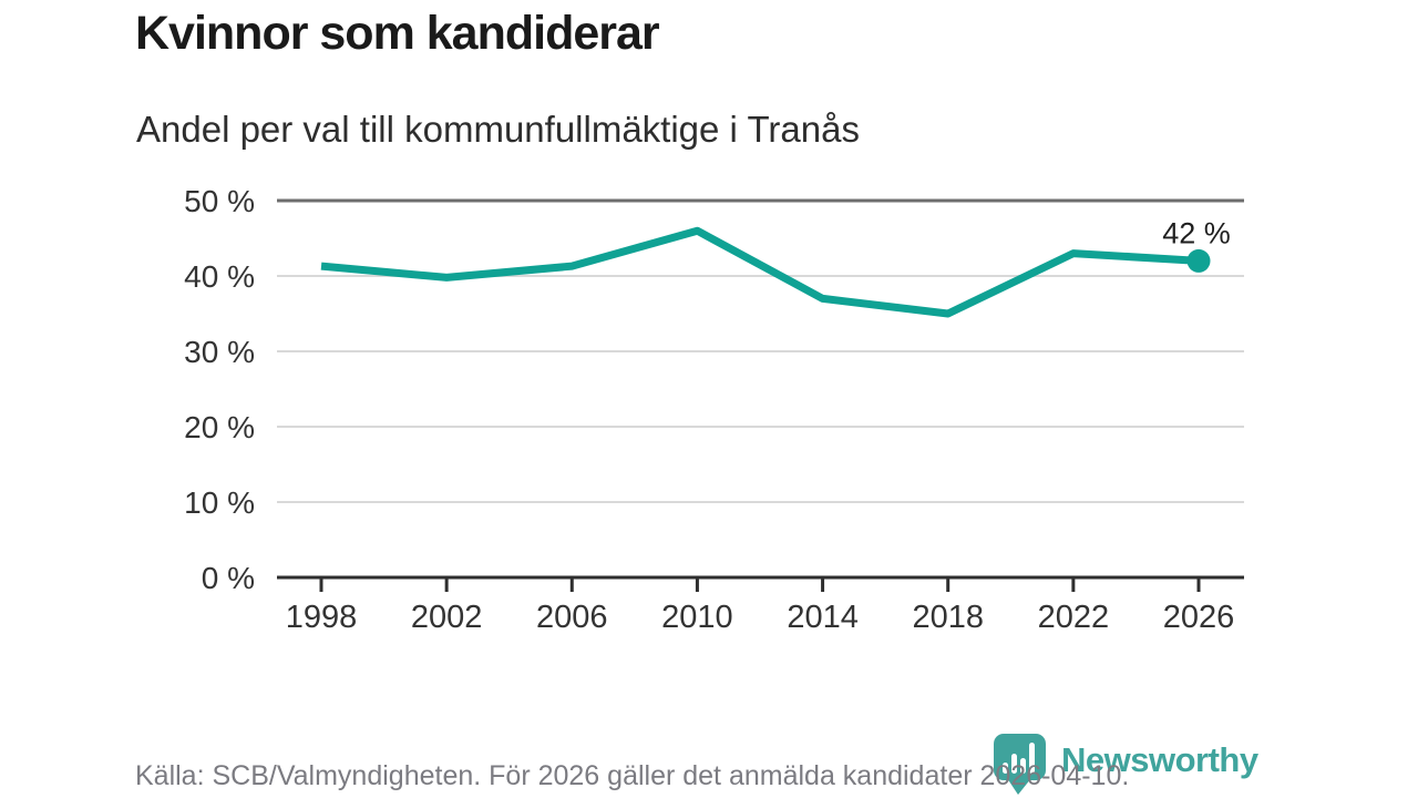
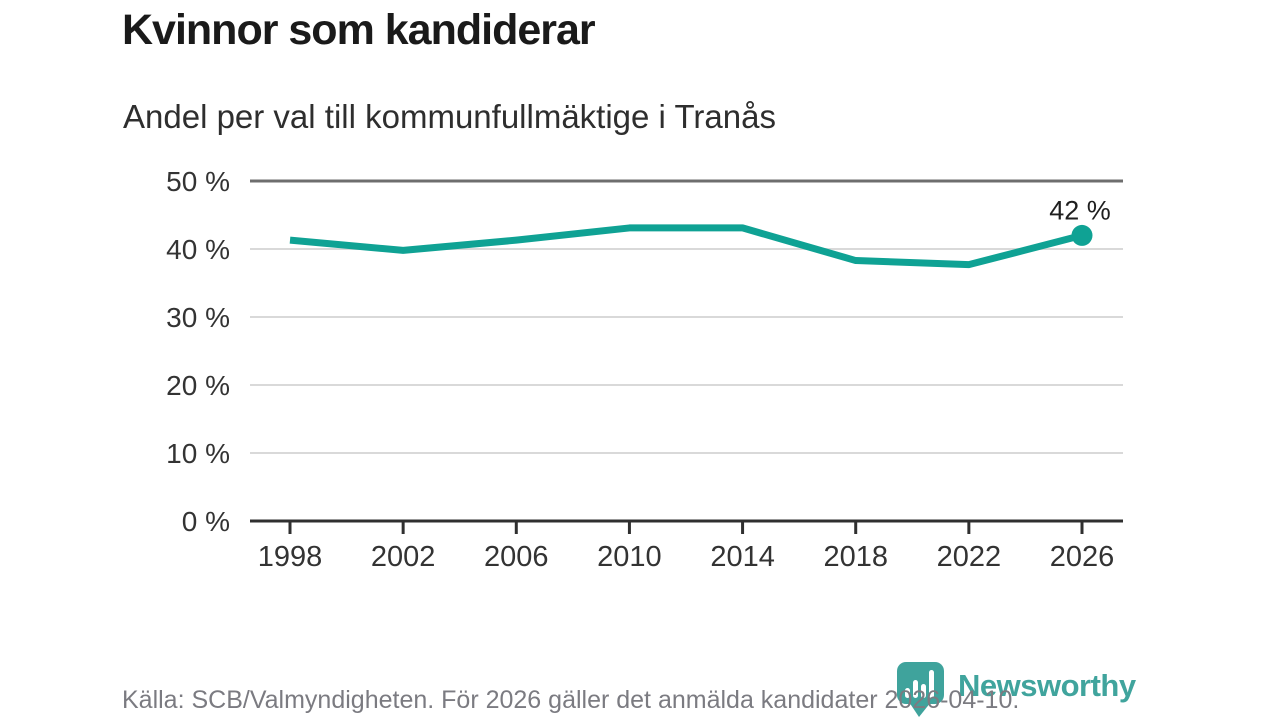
2010: 46% -> 43%
2014: 37% -> 43%
2018: 35% -> 38%
2022: 43% -> 38%
